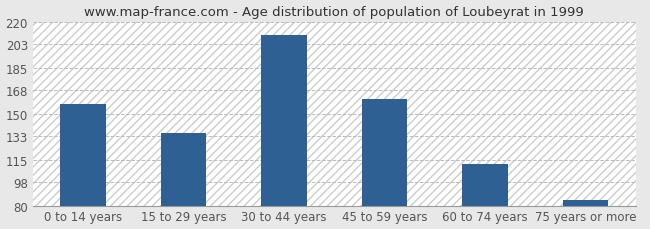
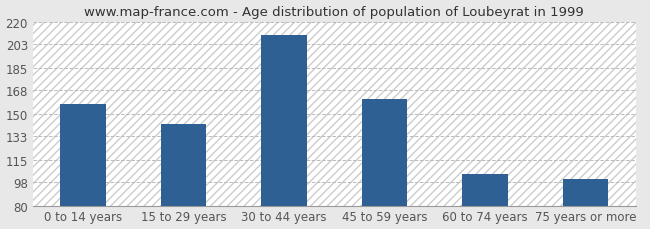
15 to 29 years: 135 -> 142
60 to 74 years: 112 -> 104
75 years or more: 84 -> 100
